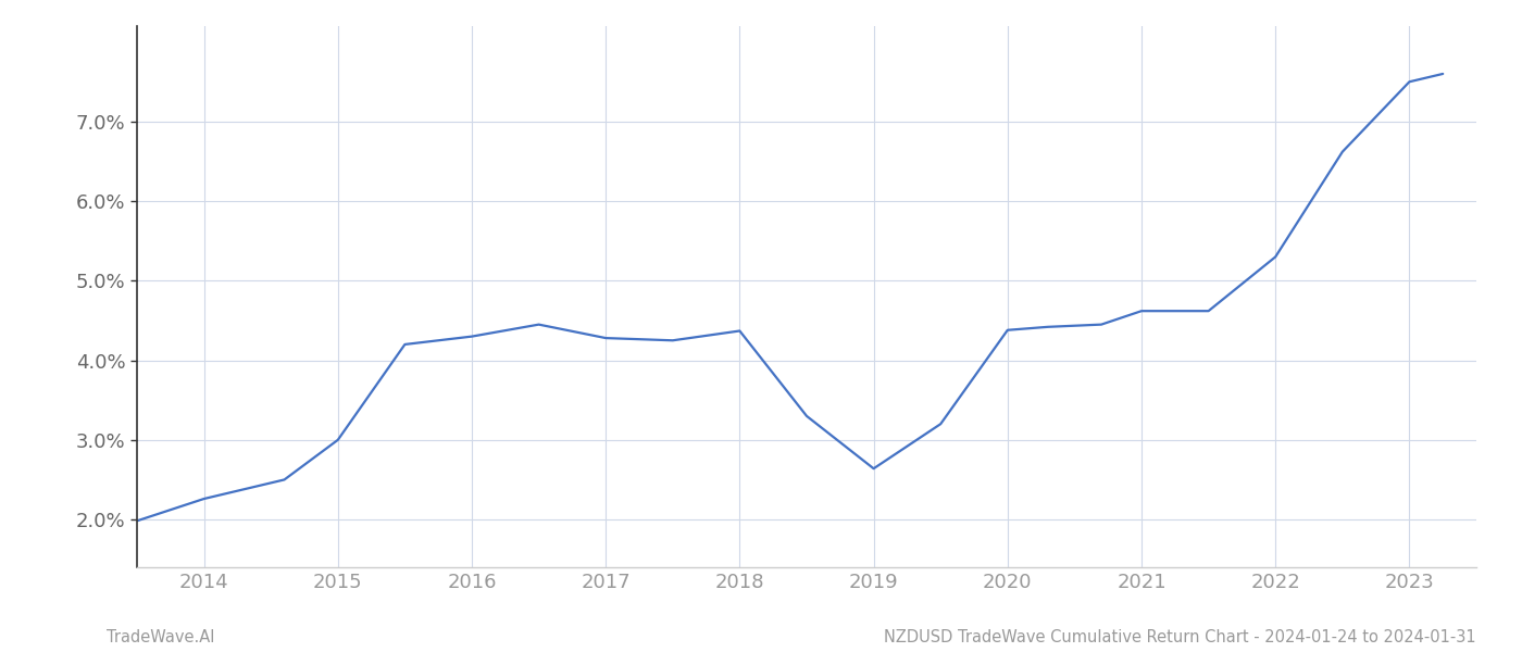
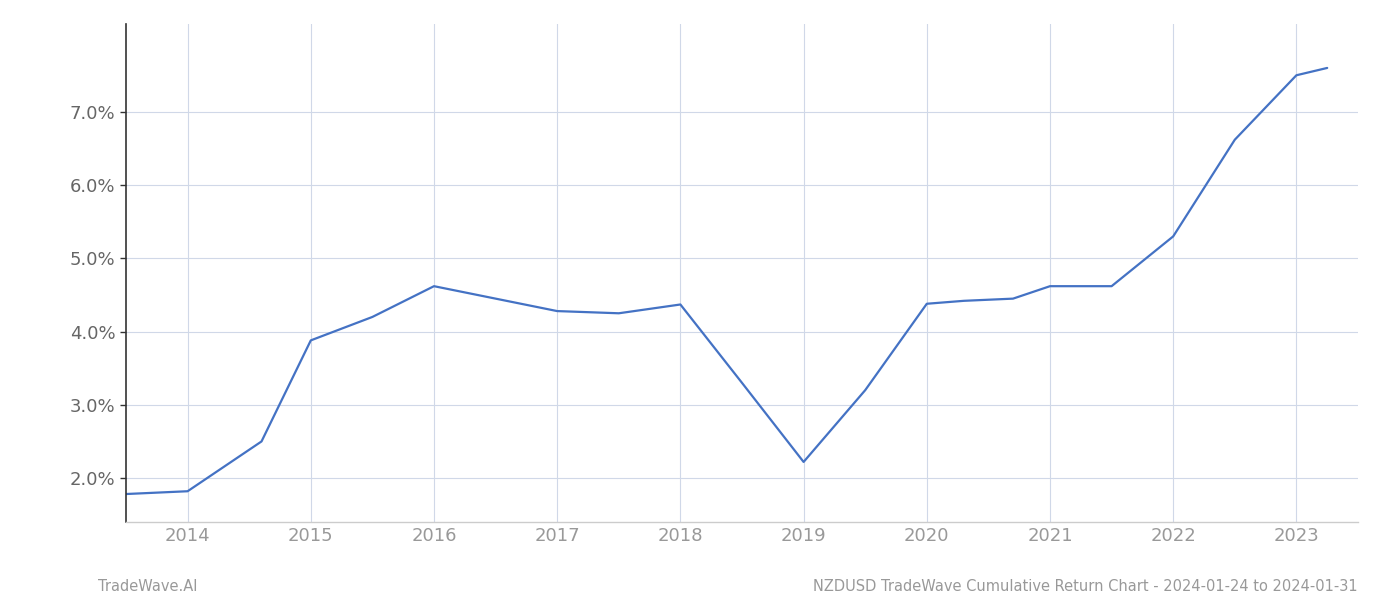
2014: 2.26% -> 1.82%
2015: 3.00% -> 3.88%
2016: 4.30% -> 4.62%
2019: 2.64% -> 2.22%
